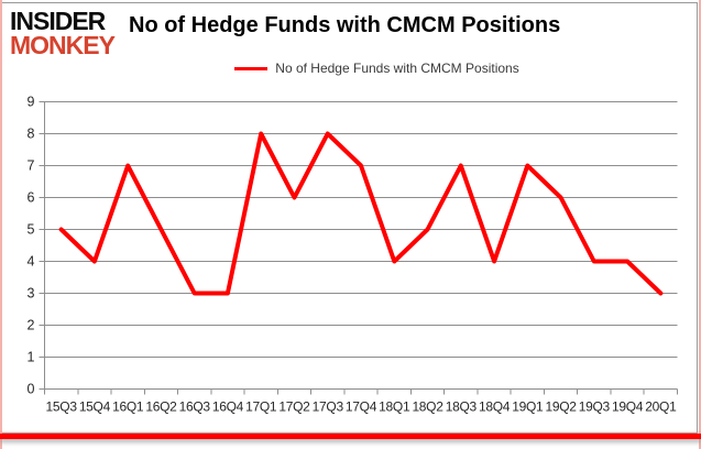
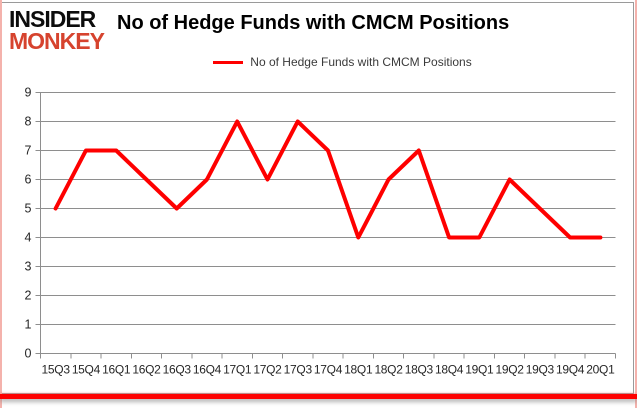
15Q4: 4 -> 7
16Q2: 5 -> 6
16Q3: 3 -> 5
16Q4: 3 -> 6
18Q2: 5 -> 6
19Q1: 7 -> 4
19Q3: 4 -> 5
20Q1: 3 -> 4
